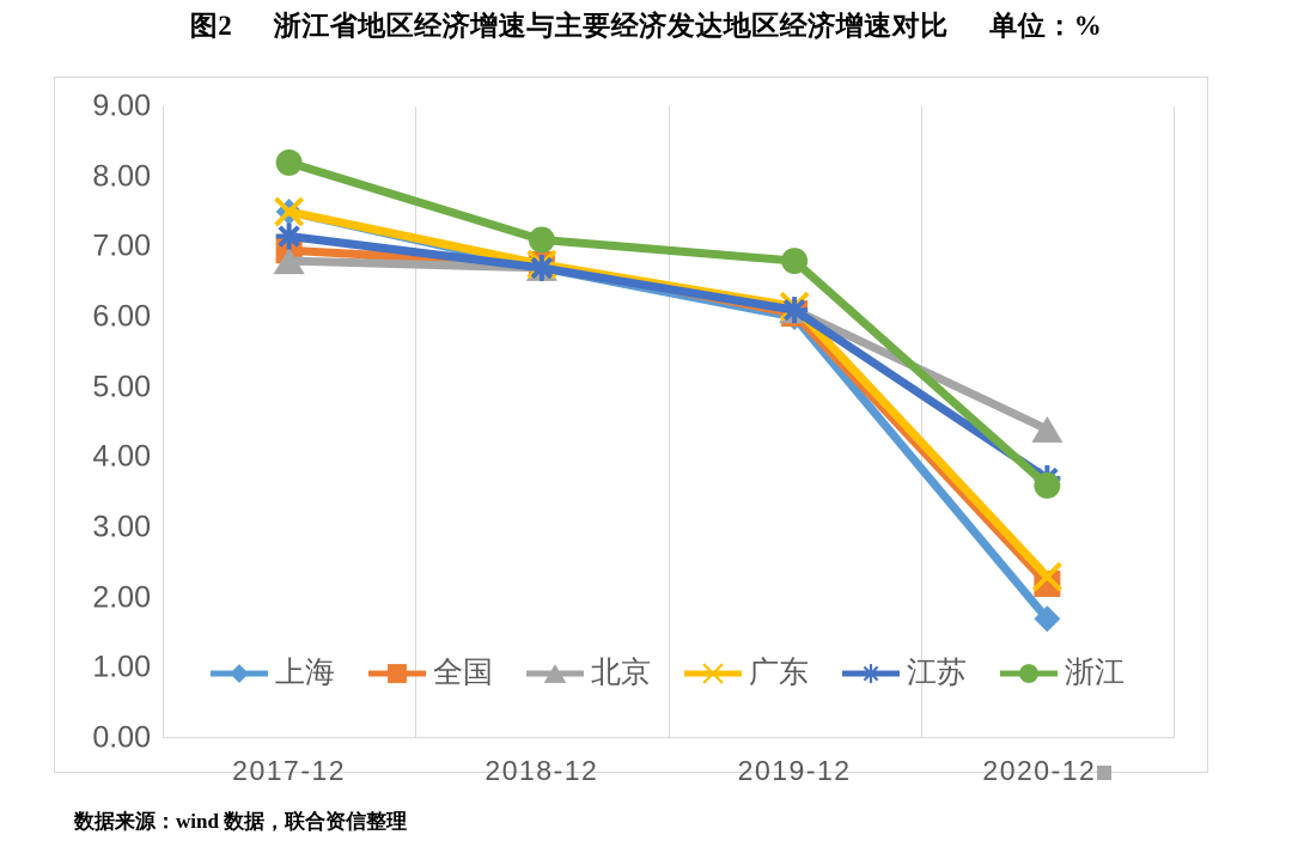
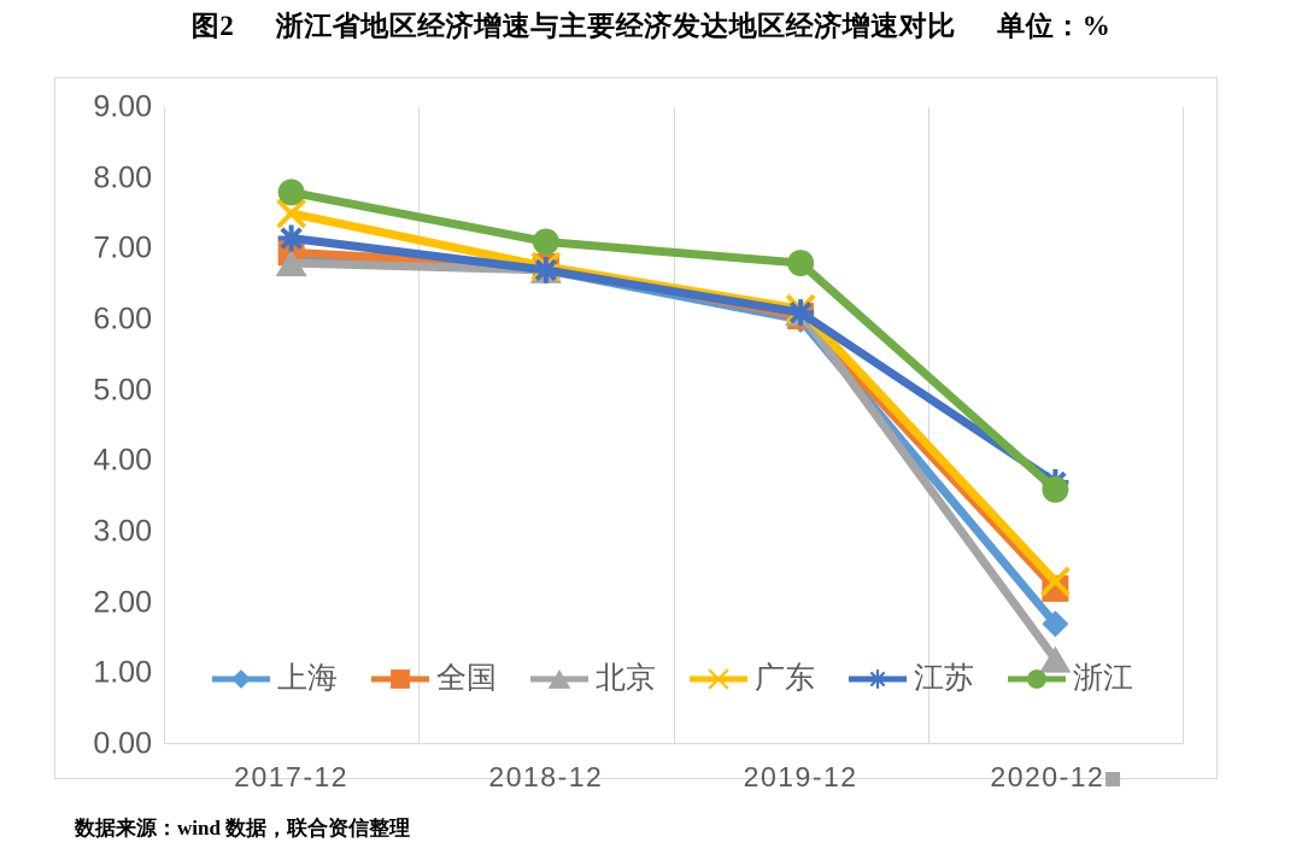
上海/2017-12: 7.5 -> 6.9
浙江/2017-12: 8.2 -> 7.8
北京/2020-12: 4.4 -> 1.2
